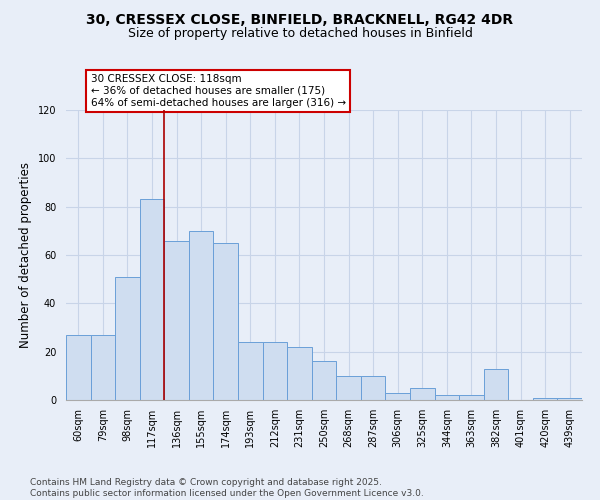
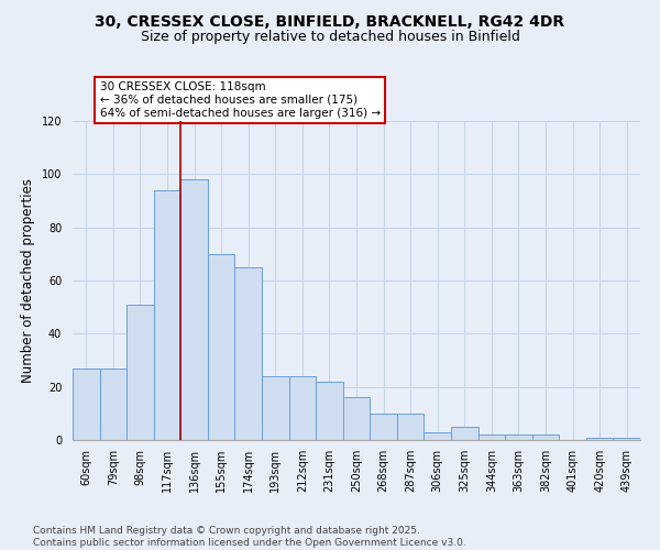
117sqm: 83 -> 94
136sqm: 66 -> 98
382sqm: 13 -> 2
